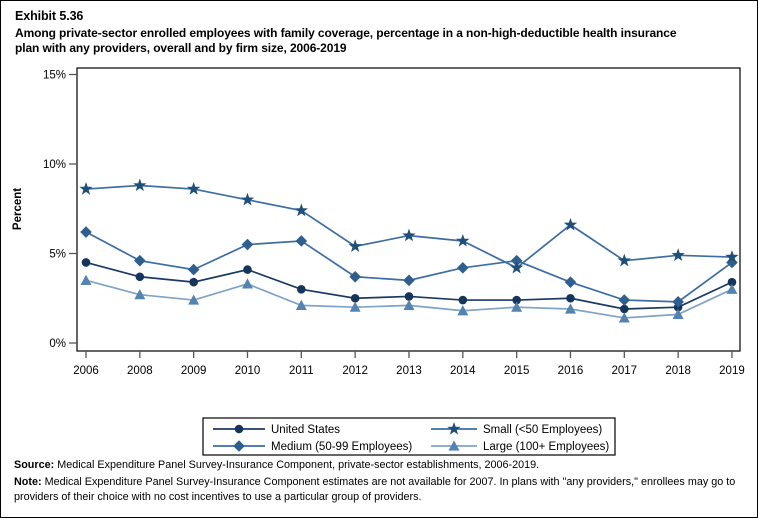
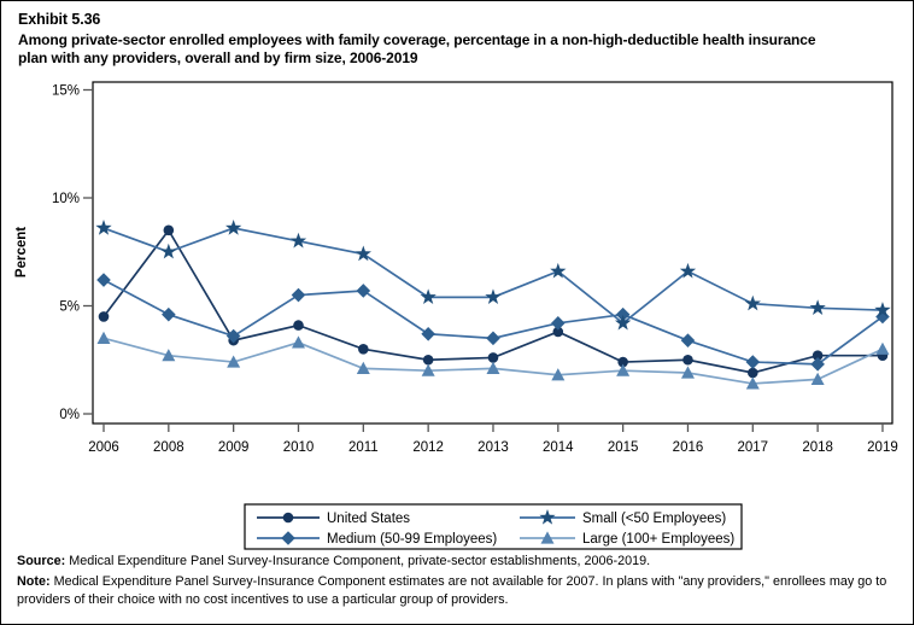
United States/2008: 3.7% -> 8.5%
Small (<50 Employees)/2008: 8.8% -> 7.5%
Medium (50-99 Employees)/2009: 4.1% -> 3.6%
Small (<50 Employees)/2013: 6.0% -> 5.4%
United States/2014: 2.4% -> 3.8%
Small (<50 Employees)/2014: 5.7% -> 6.6%
Small (<50 Employees)/2017: 4.6% -> 5.1%
United States/2018: 2.0% -> 2.7%
United States/2019: 3.4% -> 2.7%
